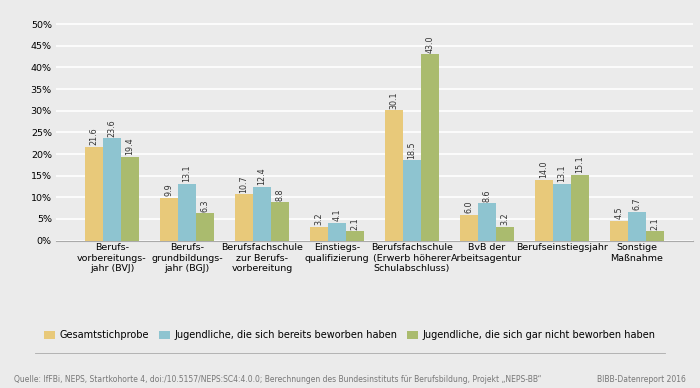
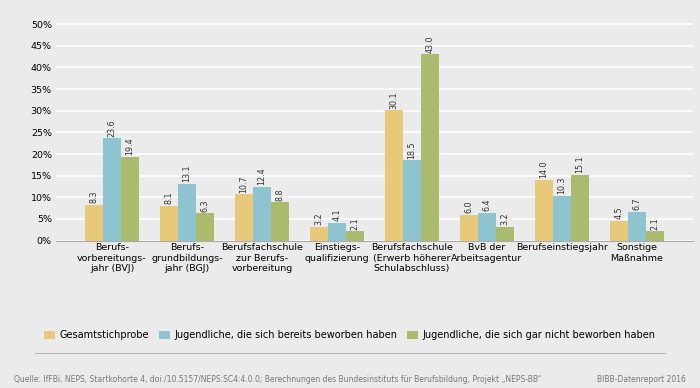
Gesamtstichprobe/Berufs- vorbereitungs- jahr (BVJ): 21.6 -> 8.3
Gesamtstichprobe/Berufs- grundbildungs- jahr (BGJ): 9.9 -> 8.1
Jugendliche, die sich bereits beworben haben/BvB der Arbeitsagentur: 8.6 -> 6.4
Jugendliche, die sich bereits beworben haben/Berufseinstiegsjahr: 13.1 -> 10.3
